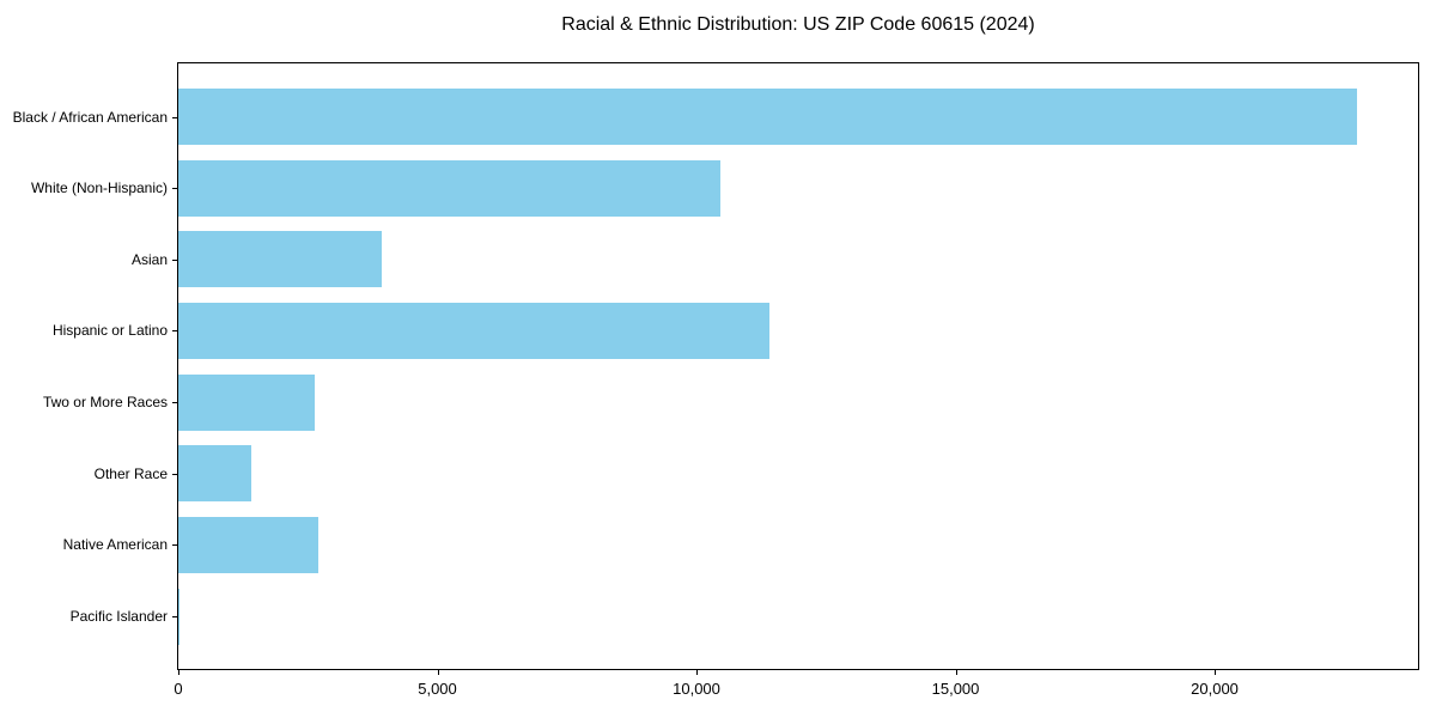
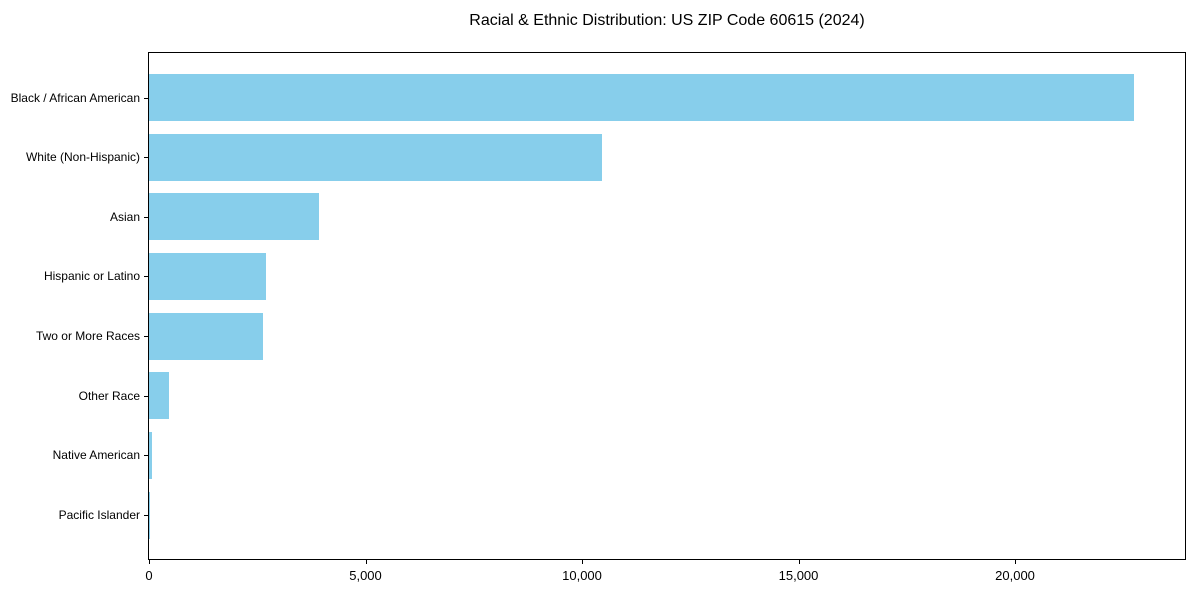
Hispanic or Latino: 11400 -> 2700
Other Race: 1400 -> 500
Native American: 2700 -> 100
